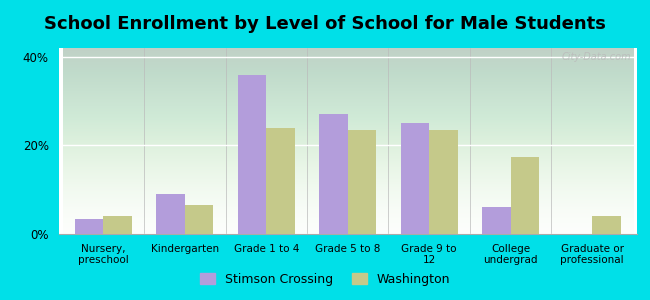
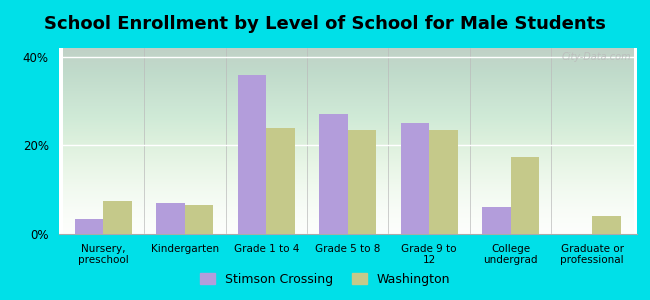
Washington/Nursery, preschool: 4.0% -> 7.5%
Stimson Crossing/Kindergarten: 9.0% -> 7.0%
